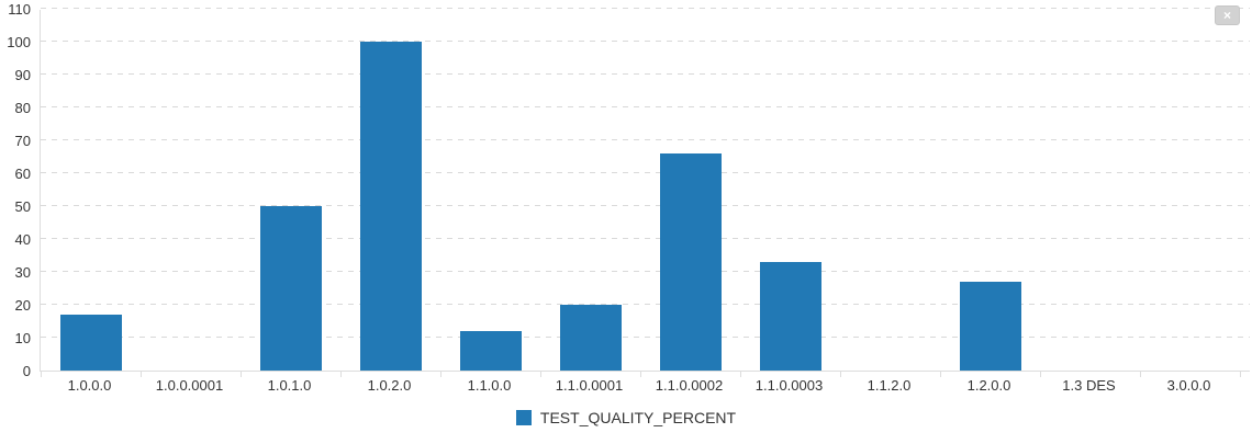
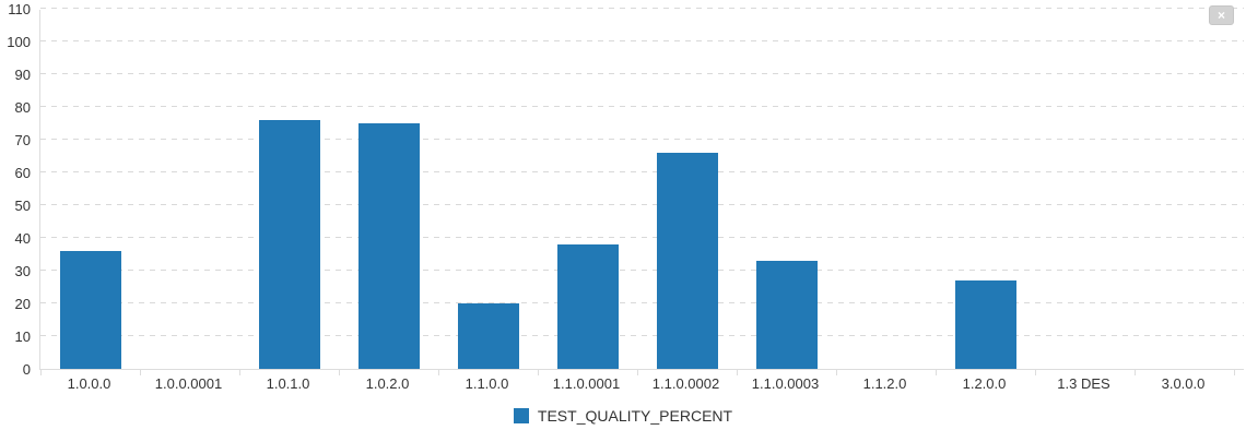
1.0.0.0: 17 -> 36
1.0.1.0: 50 -> 76
1.0.2.0: 100 -> 75
1.1.0.0: 12 -> 20
1.1.0.0001: 20 -> 38
